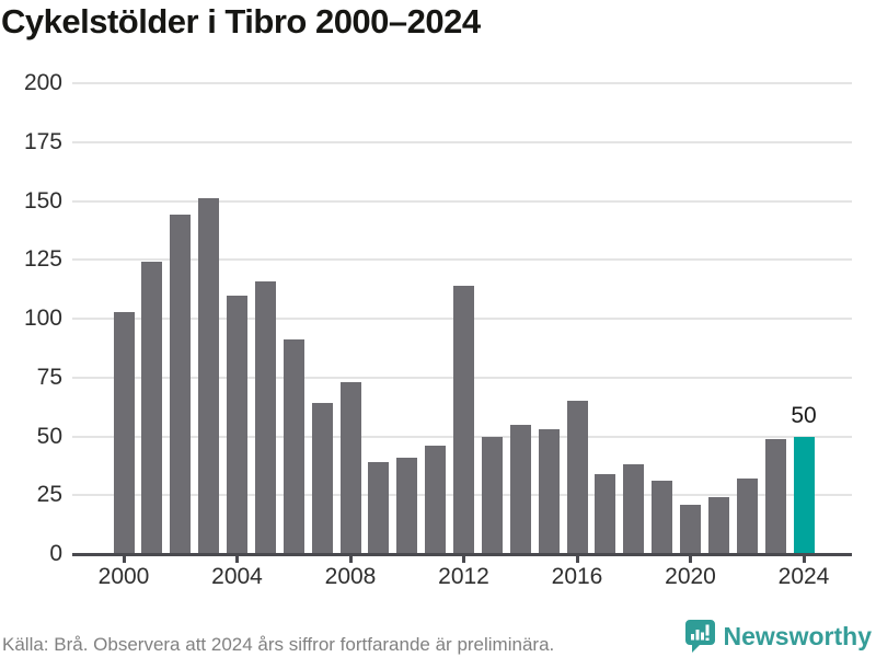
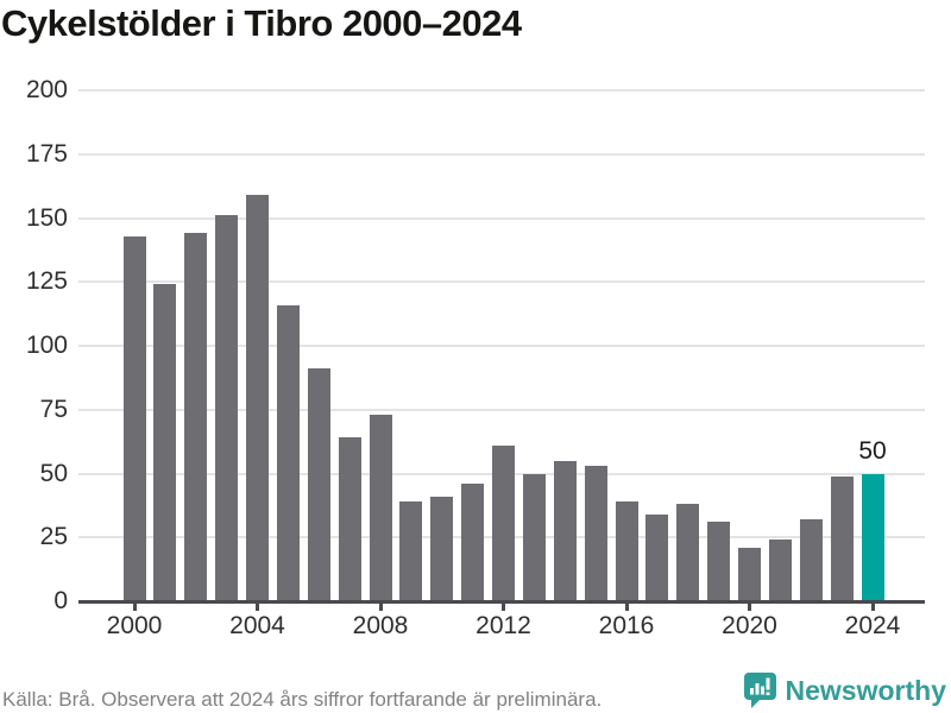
2000: 103 -> 143
2004: 110 -> 159
2012: 114 -> 61
2016: 65 -> 39
